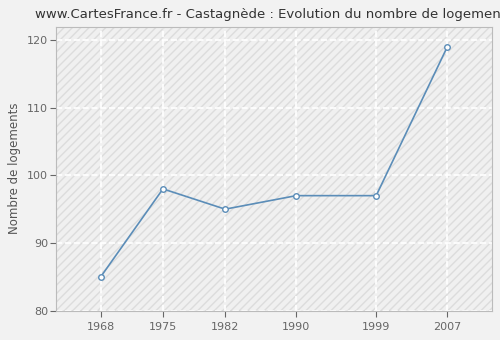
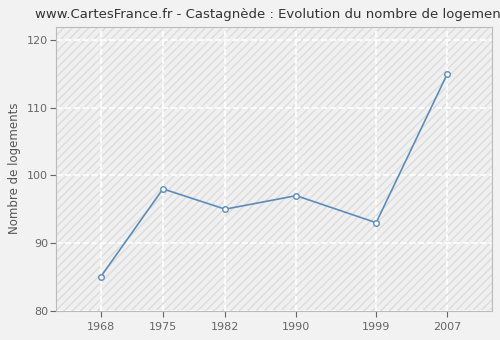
1999: 97 -> 93
2007: 119 -> 115
